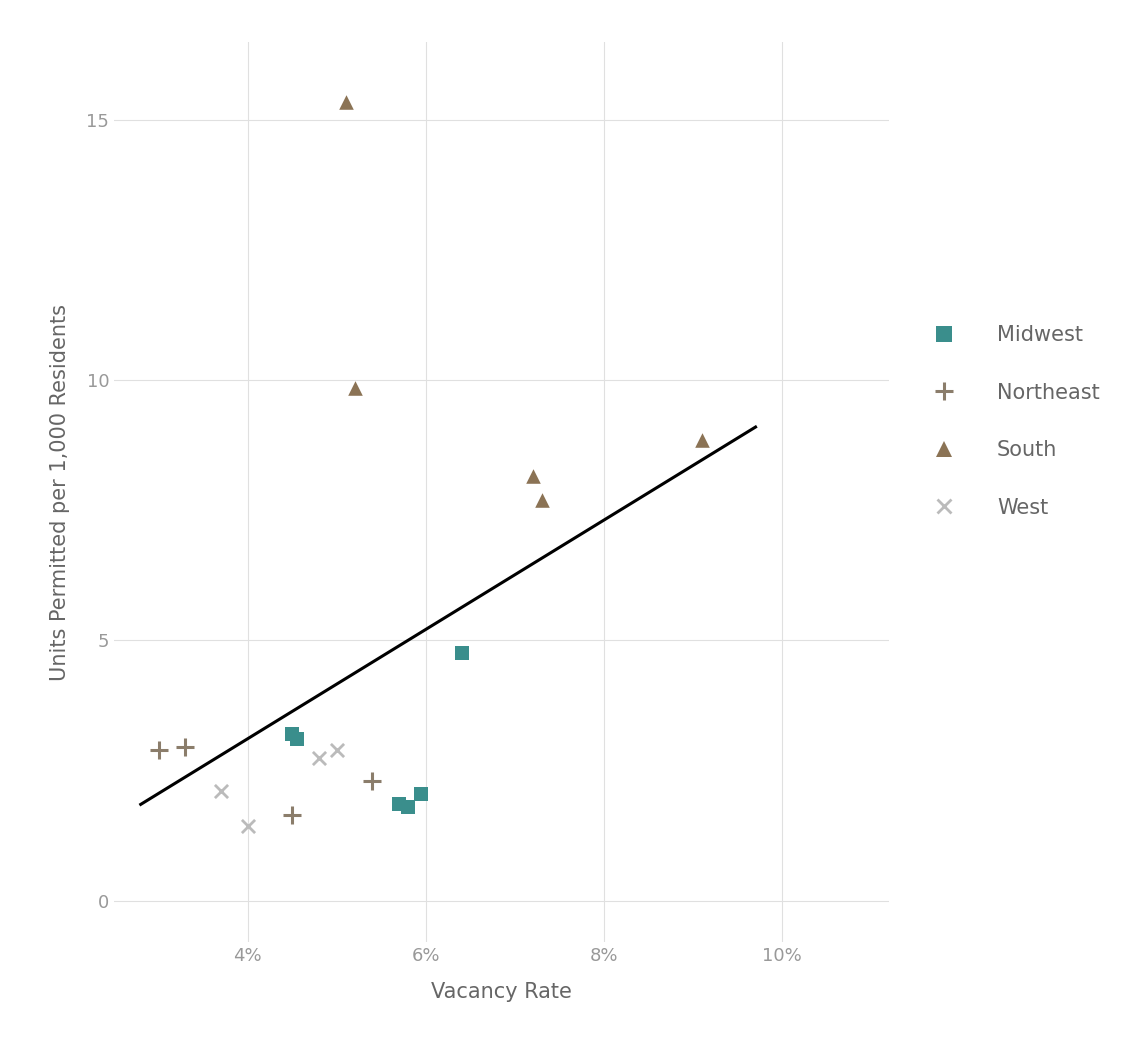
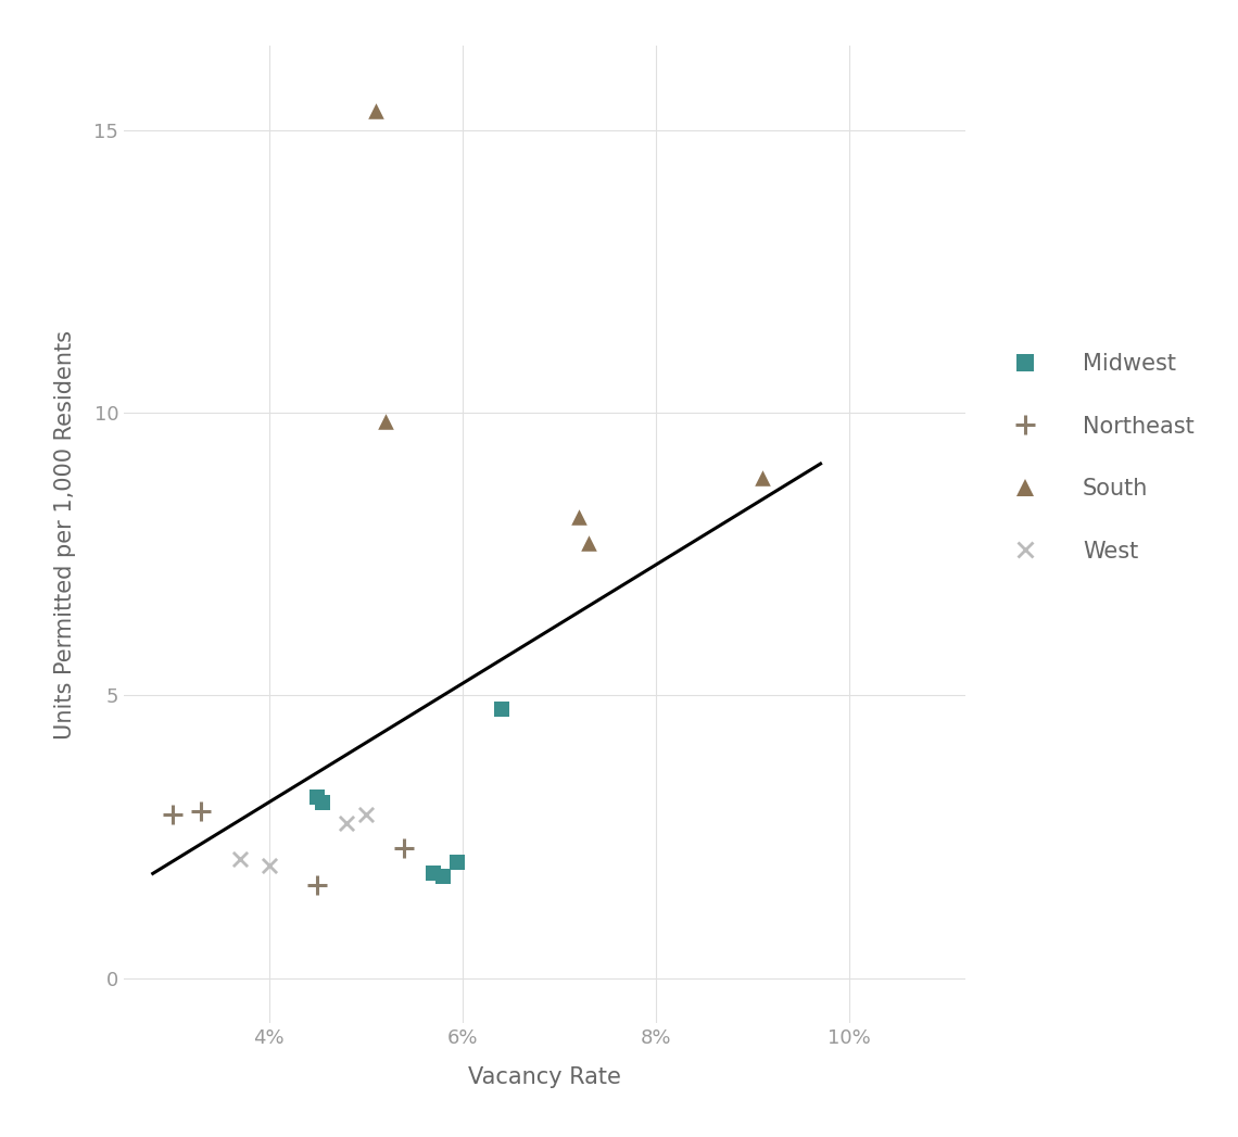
West/4%: 1.44 -> 2.00
